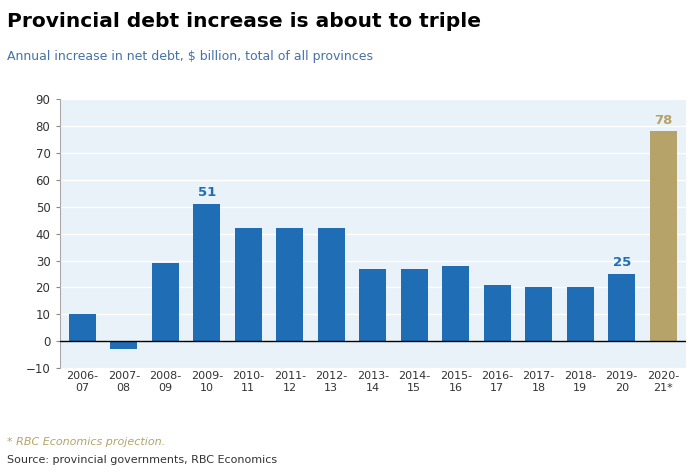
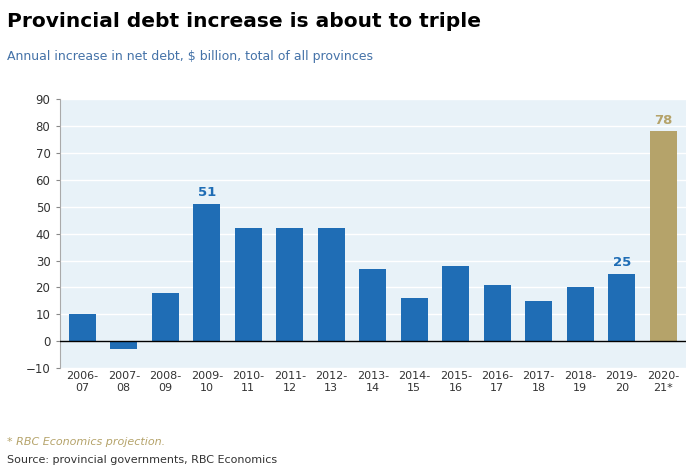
2008- 09: 29 -> 18
2014- 15: 27 -> 16
2017- 18: 20 -> 15
